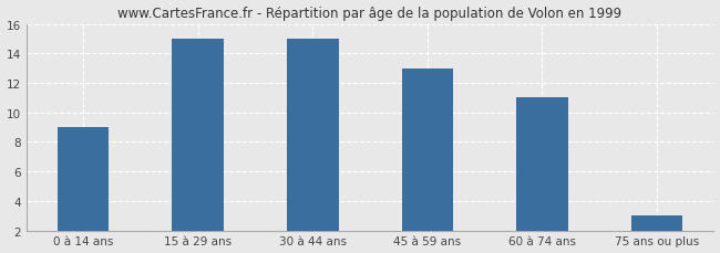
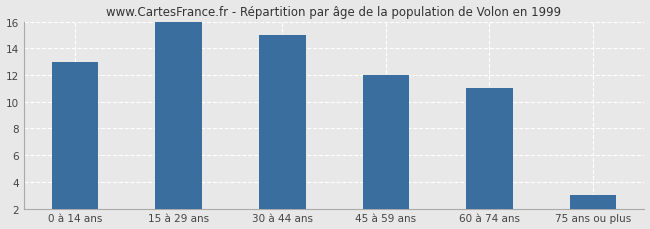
0 à 14 ans: 9 -> 13
15 à 29 ans: 15 -> 16
45 à 59 ans: 13 -> 12
